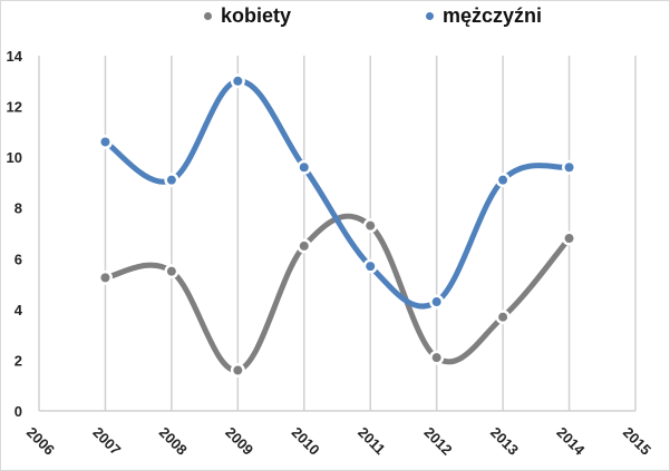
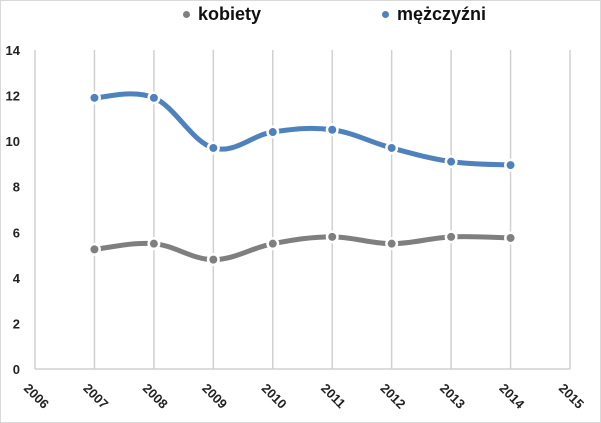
mężczyźni/2007: 10.6 -> 11.9
mężczyźni/2008: 9.1 -> 11.9
kobiety/2009: 1.6 -> 4.8
mężczyźni/2009: 13.0 -> 9.7
kobiety/2010: 6.5 -> 5.5
mężczyźni/2010: 9.6 -> 10.4
kobiety/2011: 7.3 -> 5.8
mężczyźni/2011: 5.7 -> 10.5
kobiety/2012: 2.1 -> 5.5
mężczyźni/2012: 4.3 -> 9.7
kobiety/2013: 3.7 -> 5.8
kobiety/2014: 6.8 -> 5.8
mężczyźni/2014: 9.6 -> 8.9
